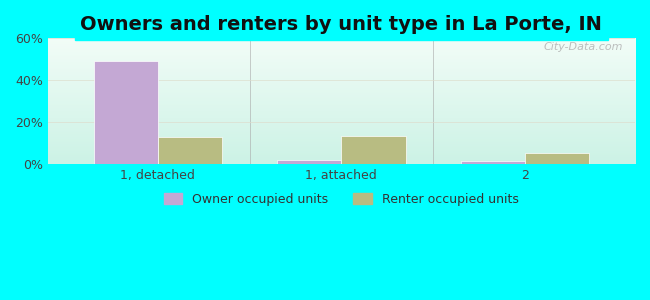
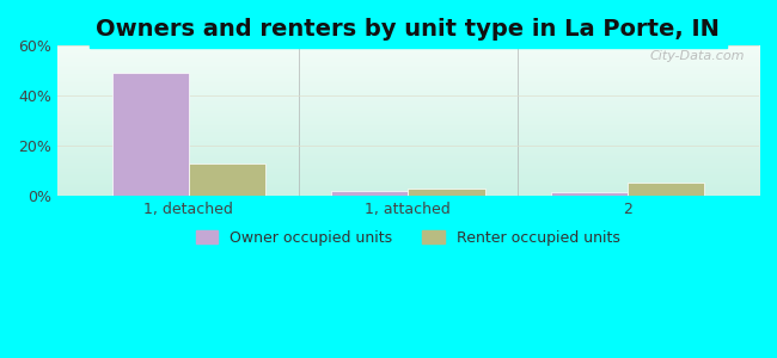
Renter occupied units/1, attached: 13.5% -> 3.0%
